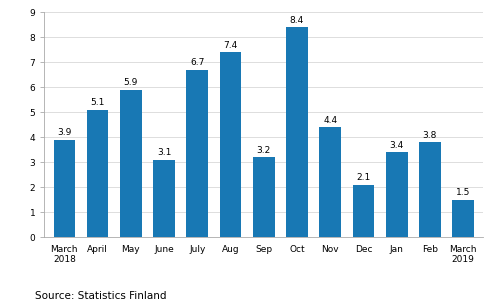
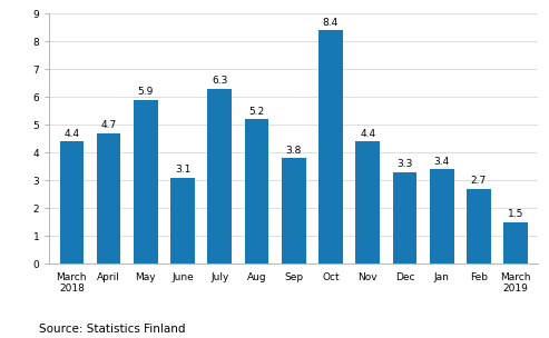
March 2018: 3.9 -> 4.4
April: 5.1 -> 4.7
July: 6.7 -> 6.3
Aug: 7.4 -> 5.2
Sep: 3.2 -> 3.8
Dec: 2.1 -> 3.3
Feb: 3.8 -> 2.7
